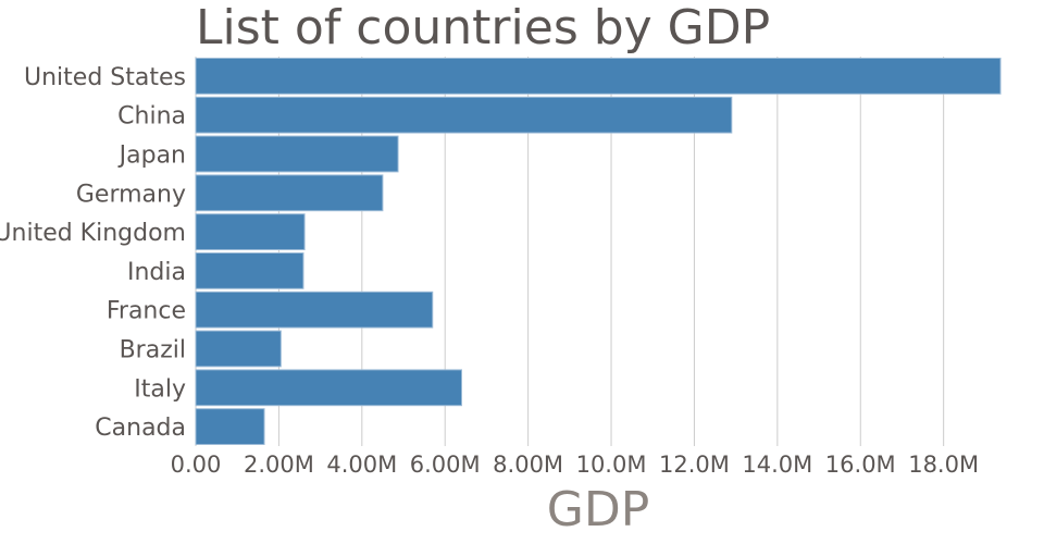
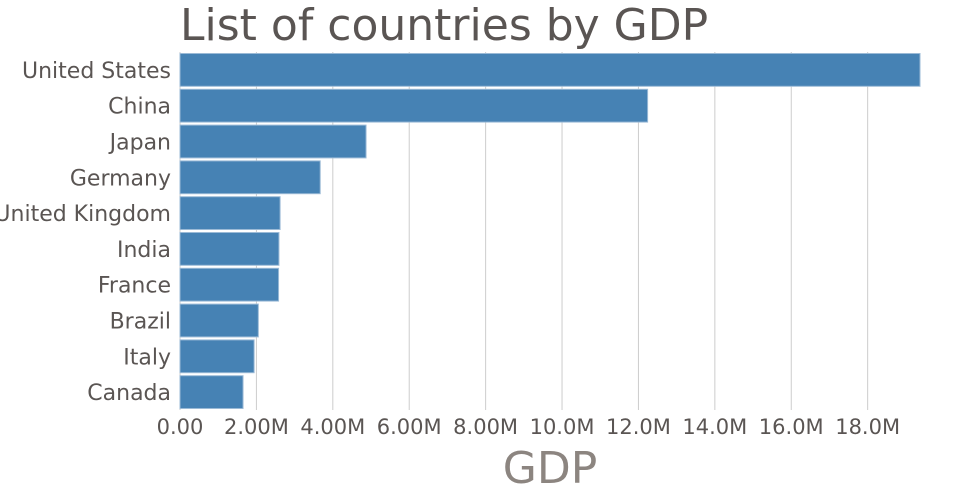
China: 12.9M -> 12.2M
Germany: 4.5M -> 3.7M
France: 5.7M -> 2.6M
Italy: 6.4M -> 1.9M
